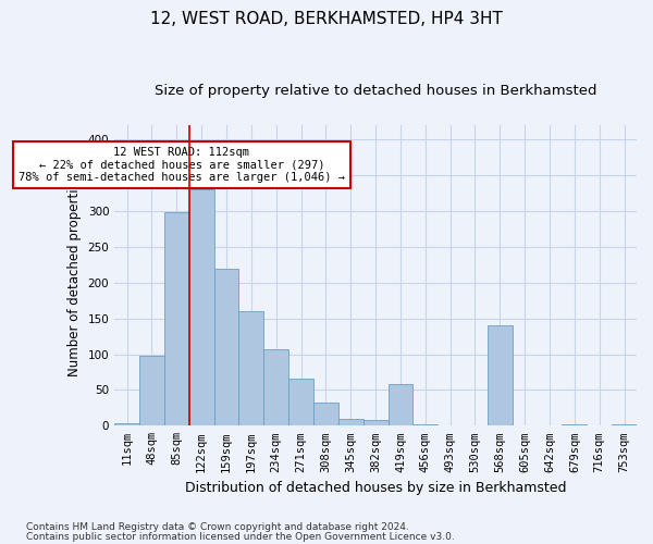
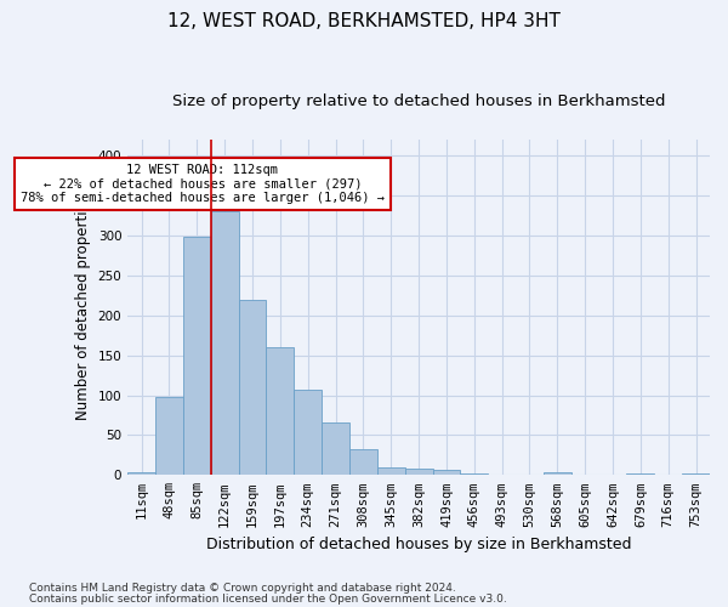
419sqm: 58 -> 6
568sqm: 140 -> 3
